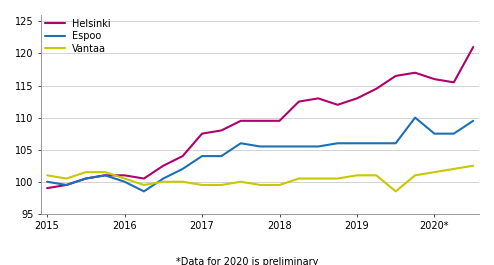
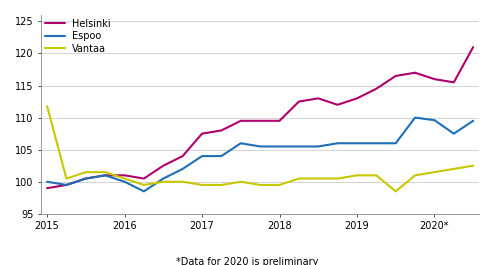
Vantaa/2015: 101.0 -> 111.8
Espoo/2020*: 107.5 -> 109.6
